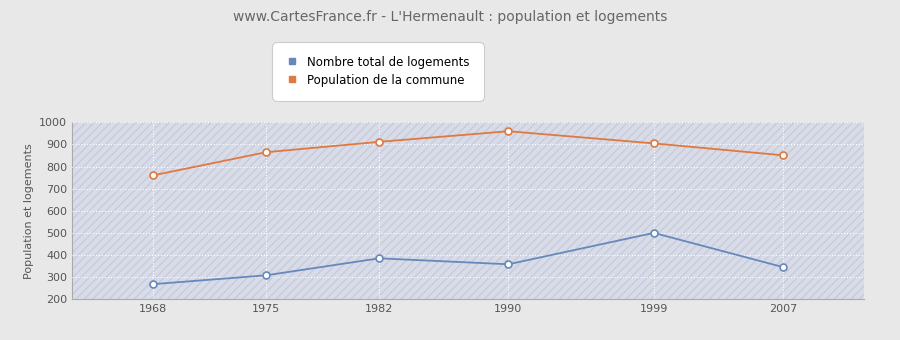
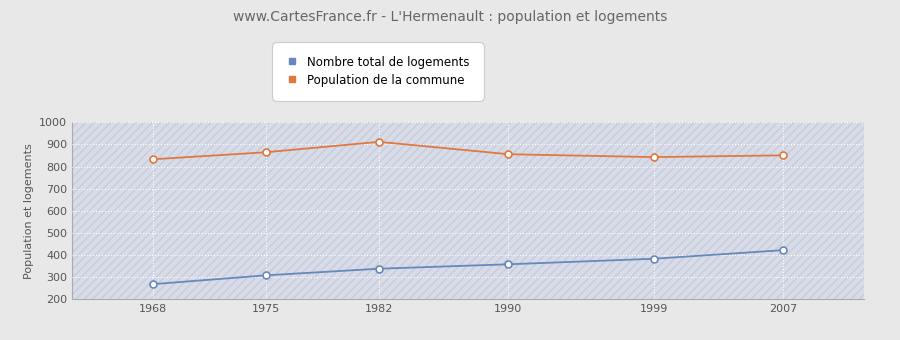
Population de la commune/1968: 760 -> 833
Nombre total de logements/1982: 385 -> 338
Population de la commune/1990: 960 -> 856
Nombre total de logements/1999: 500 -> 383
Population de la commune/1999: 905 -> 843
Nombre total de logements/2007: 345 -> 422
